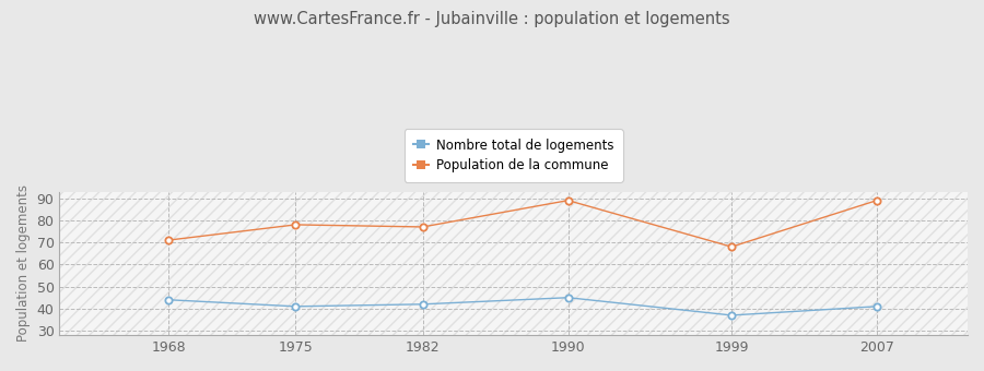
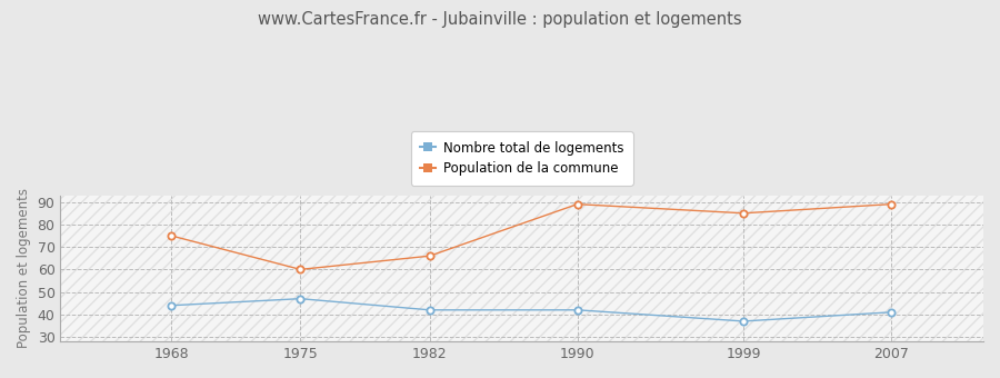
Population de la commune/1968: 71 -> 75
Nombre total de logements/1975: 41 -> 47
Population de la commune/1975: 78 -> 60
Population de la commune/1982: 77 -> 66
Nombre total de logements/1990: 45 -> 42
Population de la commune/1999: 68 -> 85
